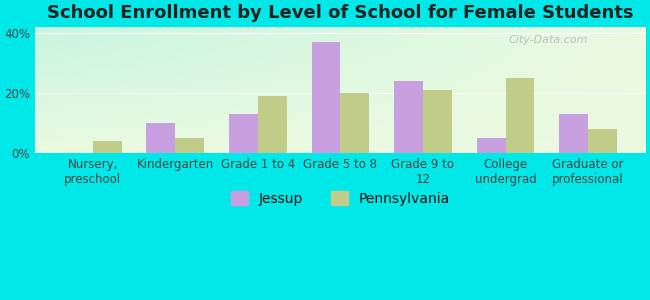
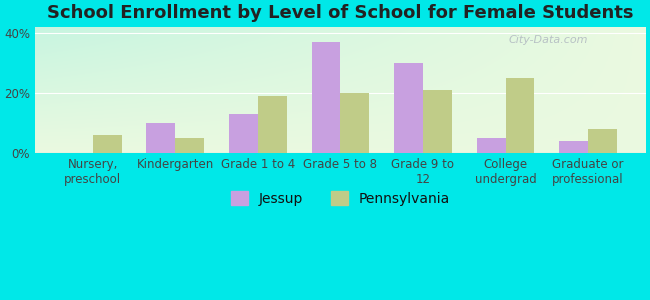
Pennsylvania/Nursery, preschool: 4% -> 6%
Jessup/Grade 9 to 12: 24% -> 30%
Jessup/Graduate or professional: 13% -> 4%
